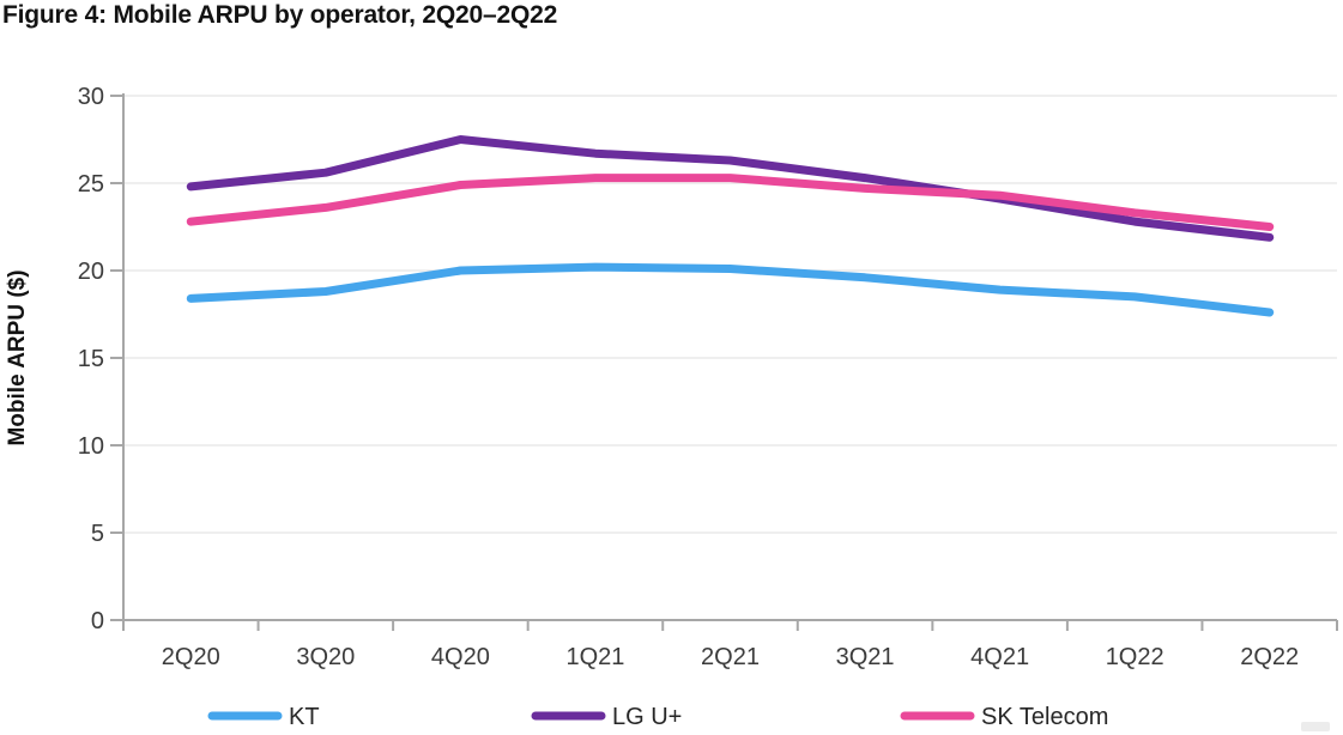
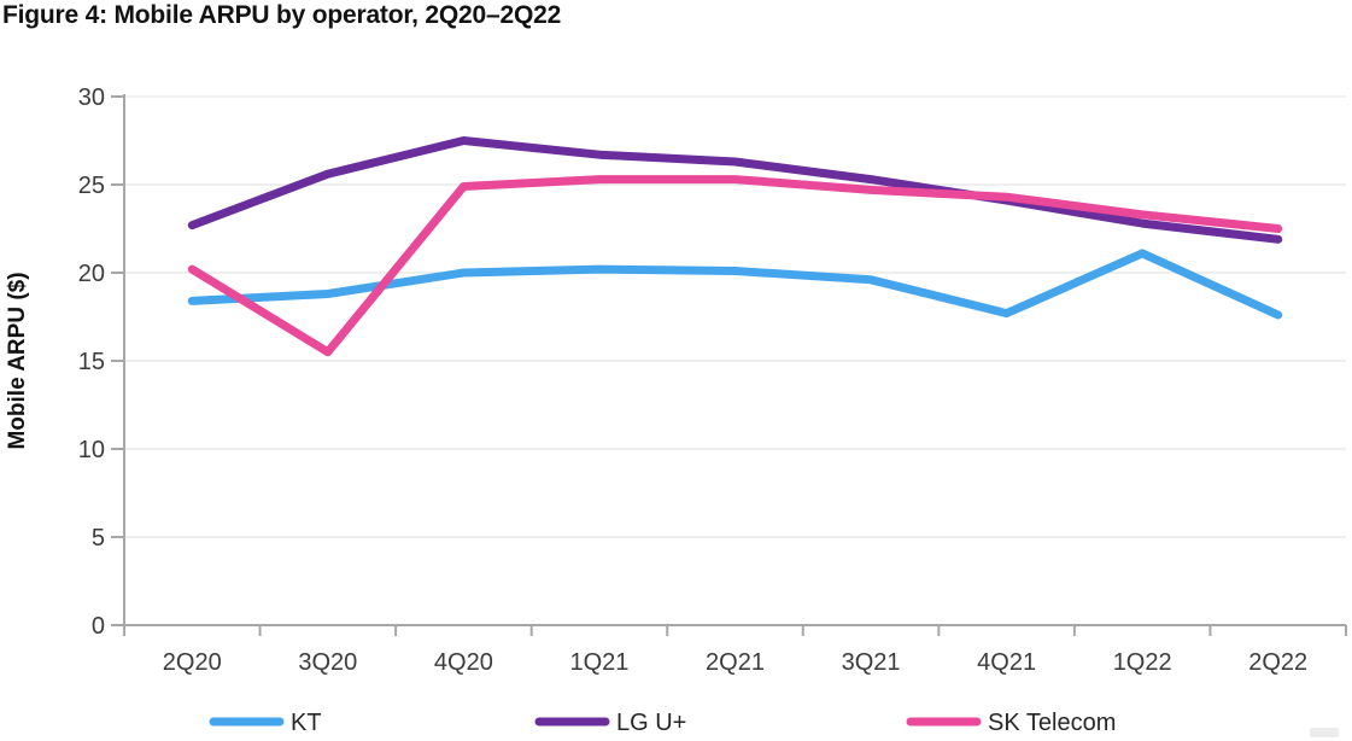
LG U+/2Q20: 24.8 -> 22.7
SK Telecom/2Q20: 22.8 -> 20.2
SK Telecom/3Q20: 23.6 -> 15.5
KT/4Q21: 18.9 -> 17.7
KT/1Q22: 18.5 -> 21.1
